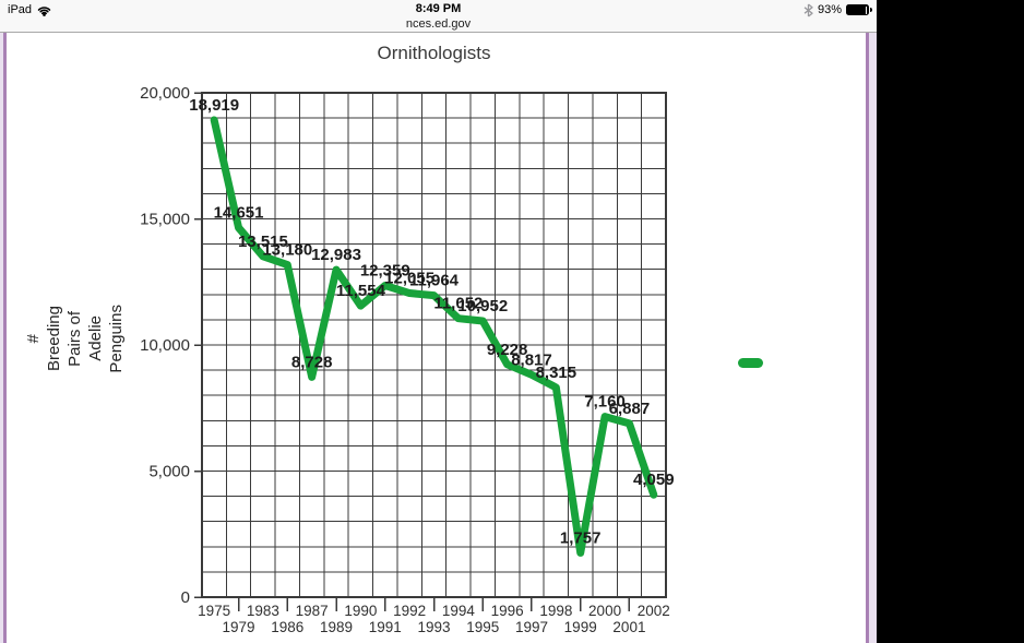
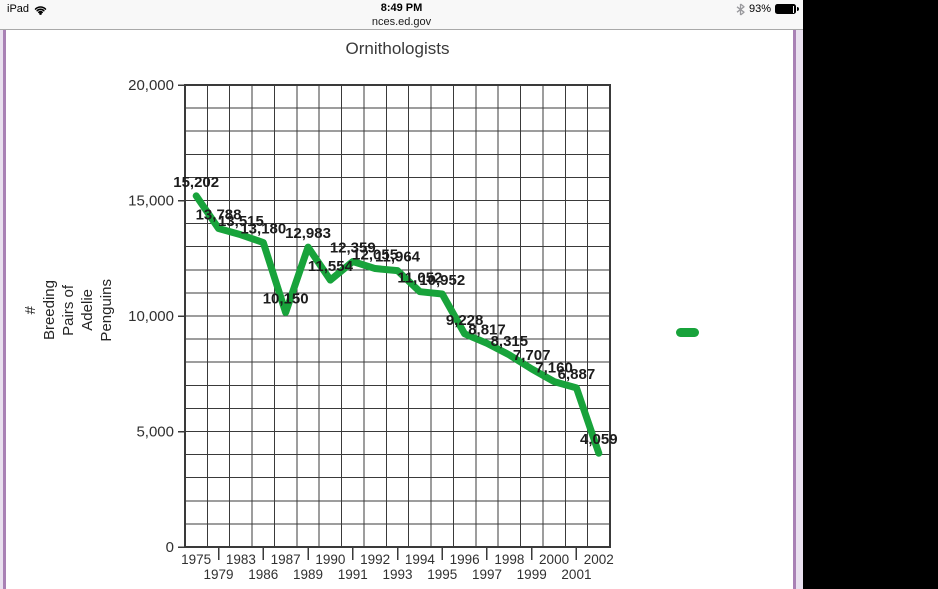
1975: 18,919 -> 15,202
1979: 14,651 -> 13,788
1987: 8,728 -> 10,150
1999: 1,757 -> 7,707
